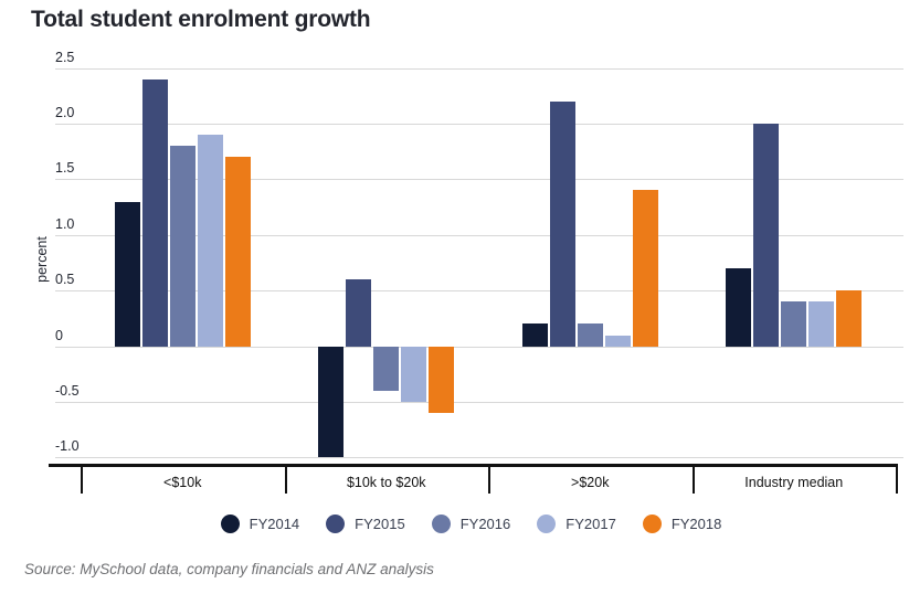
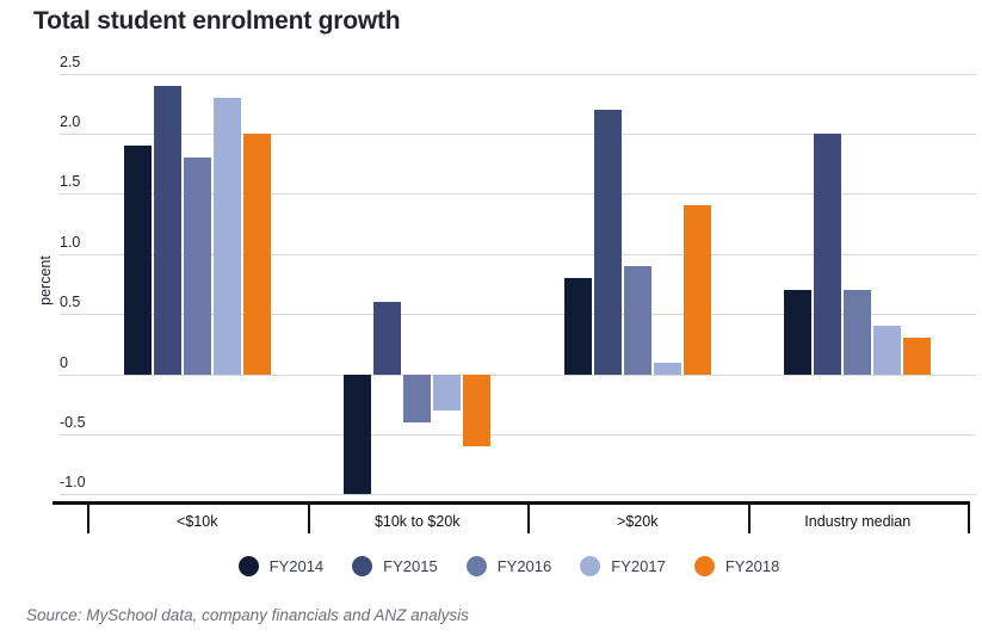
FY2014/<$10k: 1.3 -> 1.9
FY2017/<$10k: 1.9 -> 2.3
FY2018/<$10k: 1.7 -> 2.0
FY2017/$10k to $20k: -0.5 -> -0.3
FY2014/>$20k: 0.2 -> 0.8
FY2016/>$20k: 0.2 -> 0.9
FY2016/Industry median: 0.4 -> 0.7
FY2018/Industry median: 0.5 -> 0.3
